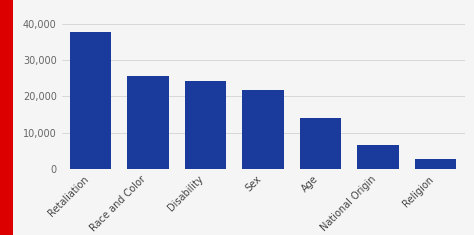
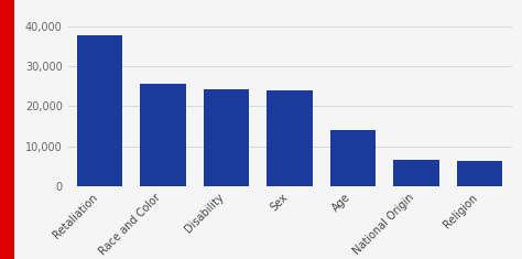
Sex: 21,700 -> 24,000
Religion: 2,700 -> 6,500
